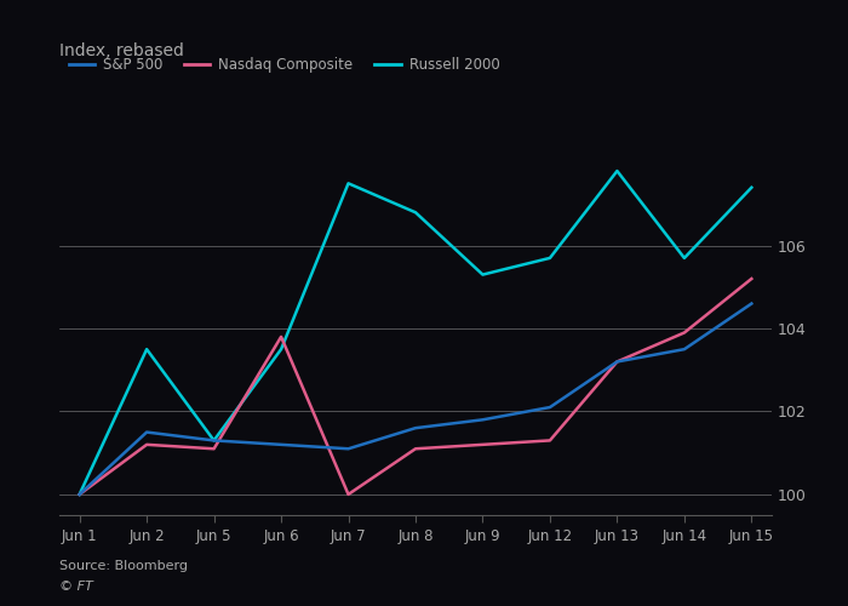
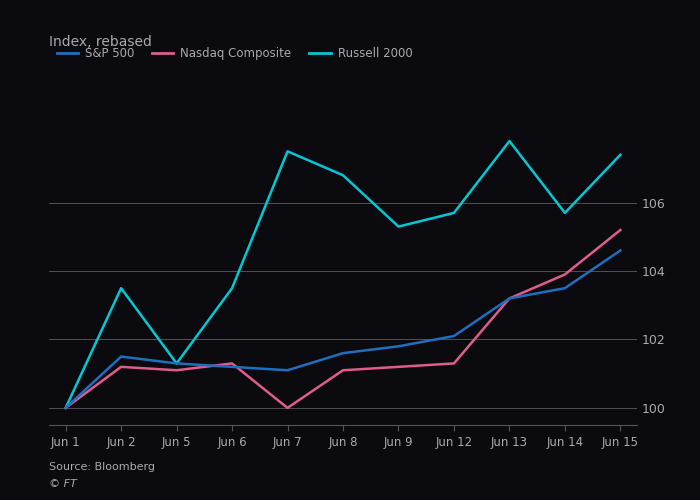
Nasdaq Composite/Jun 6: 103.8 -> 101.3
